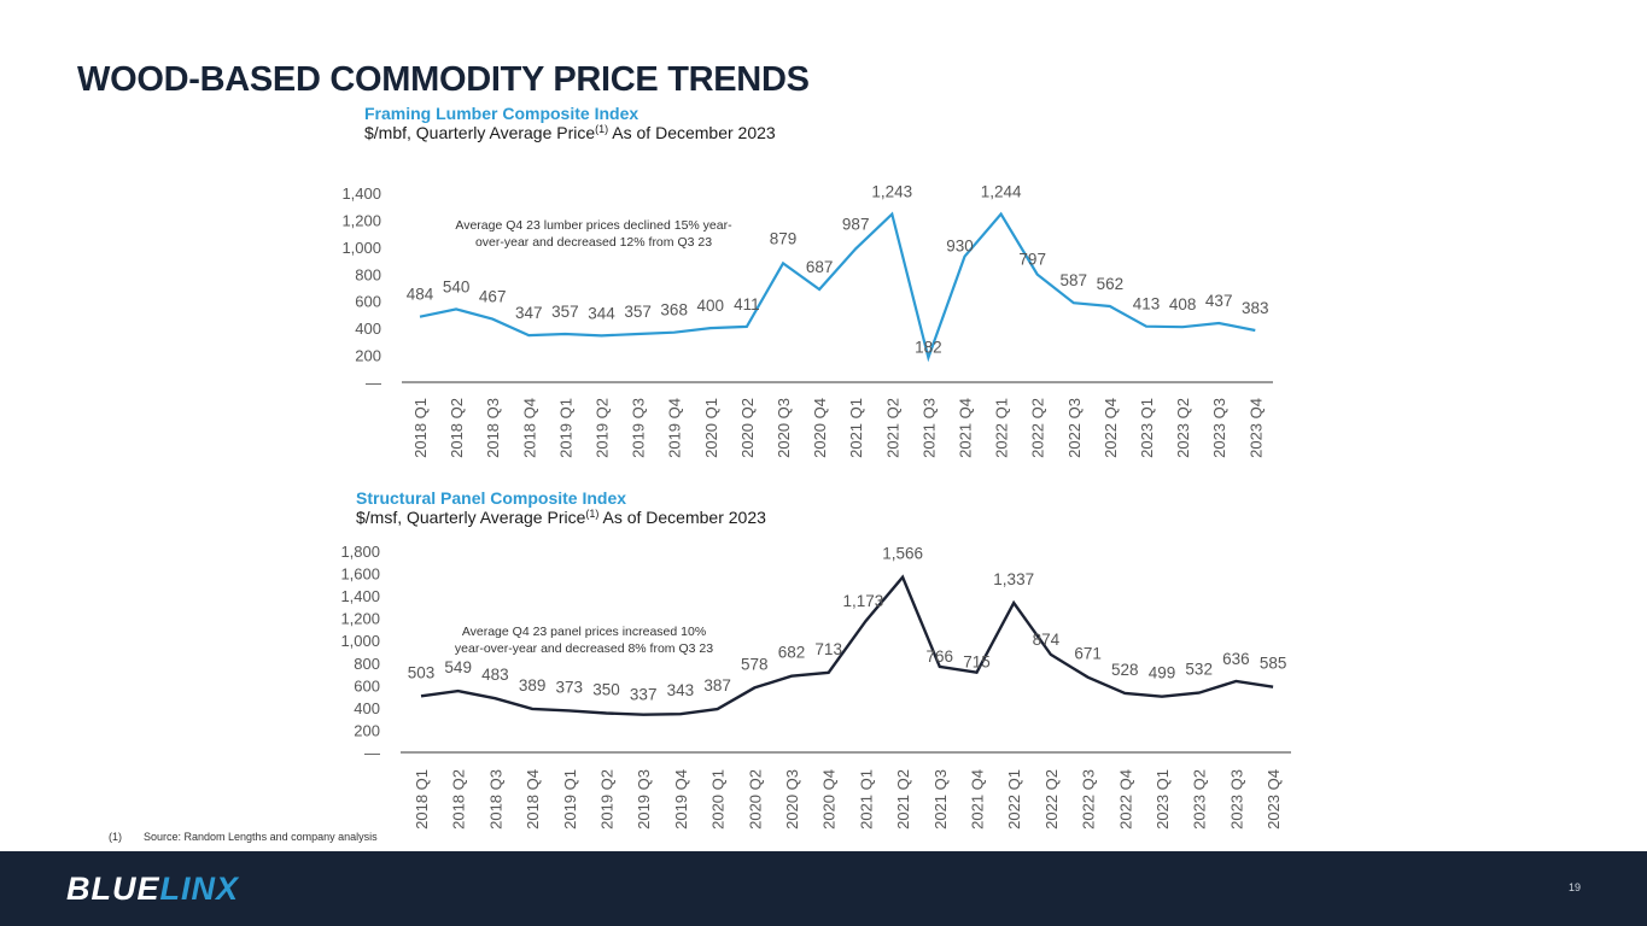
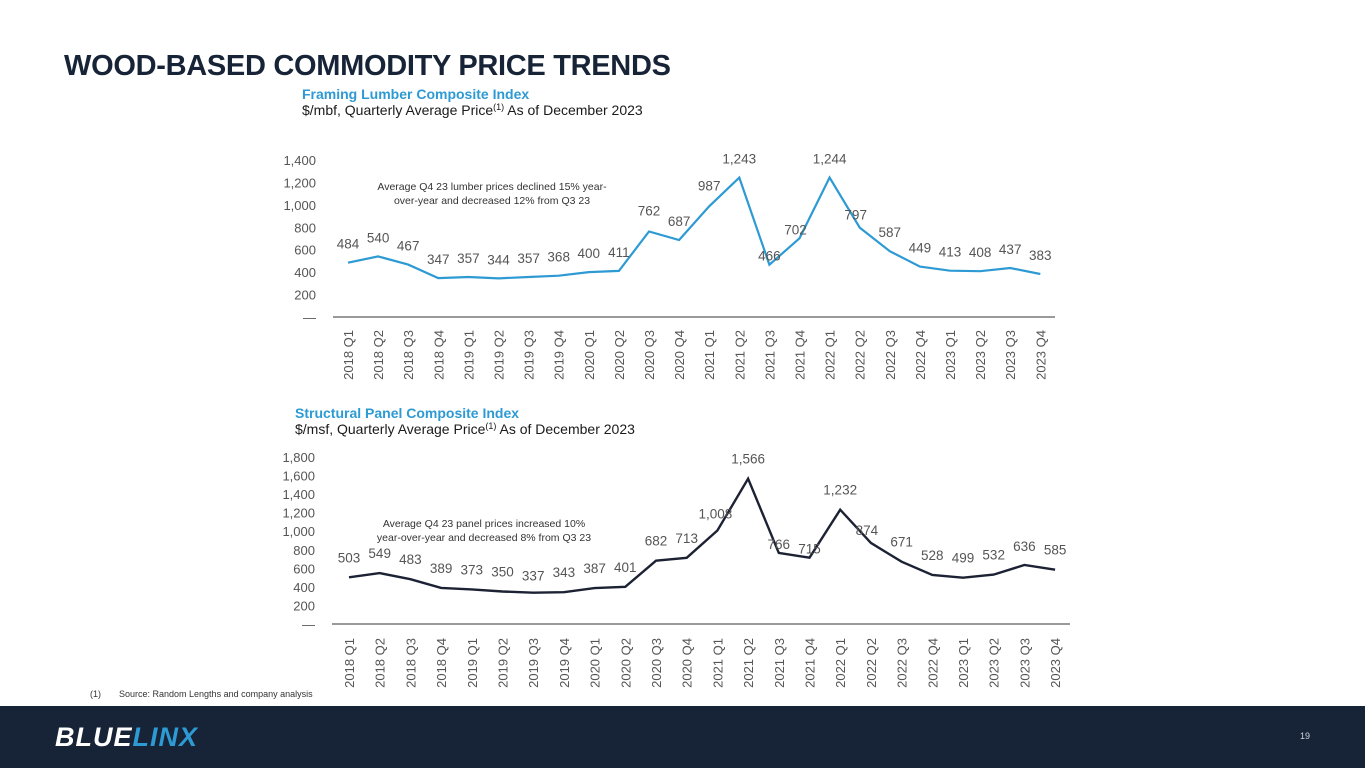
Framing Lumber Composite Index/2020 Q3: 879 -> 762
Framing Lumber Composite Index/2021 Q3: 182 -> 466
Framing Lumber Composite Index/2021 Q4: 930 -> 702
Framing Lumber Composite Index/2022 Q4: 562 -> 449
Structural Panel Composite Index/2020 Q2: 578 -> 401
Structural Panel Composite Index/2021 Q1: 1,173 -> 1,008
Structural Panel Composite Index/2022 Q1: 1,337 -> 1,232
